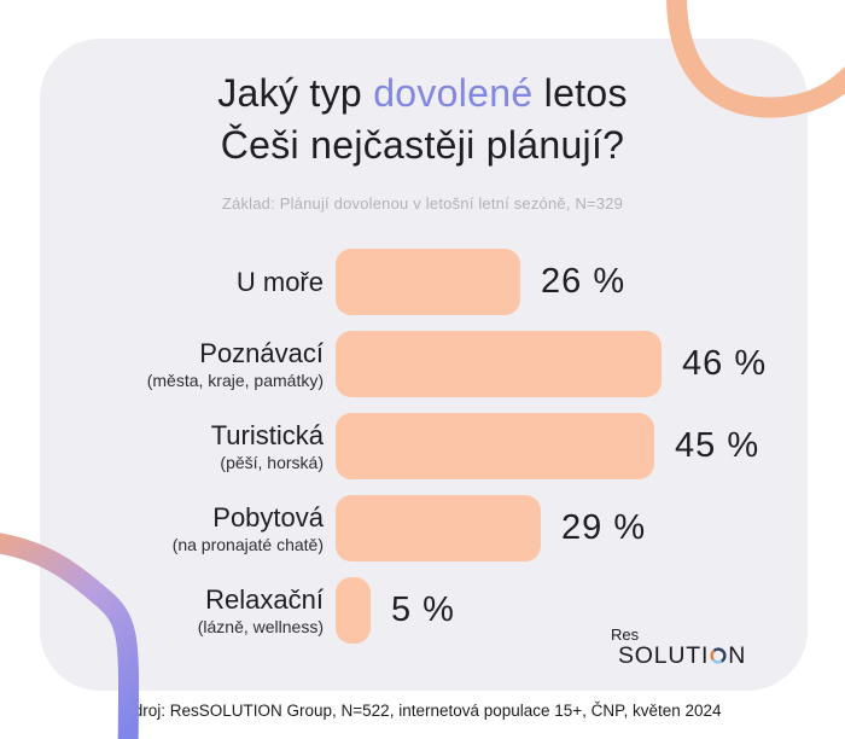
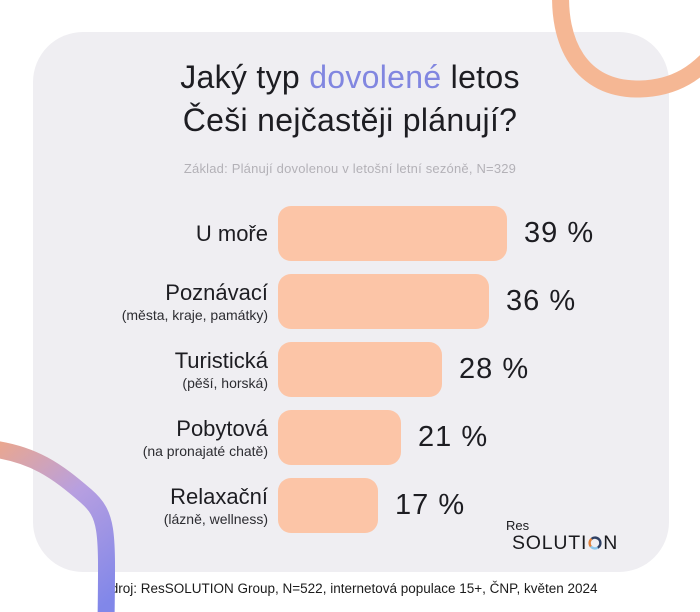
U moře: 26 -> 39
Poznávací: 46 -> 36
Turistická: 45 -> 28
Pobytová: 29 -> 21
Relaxační: 5 -> 17
